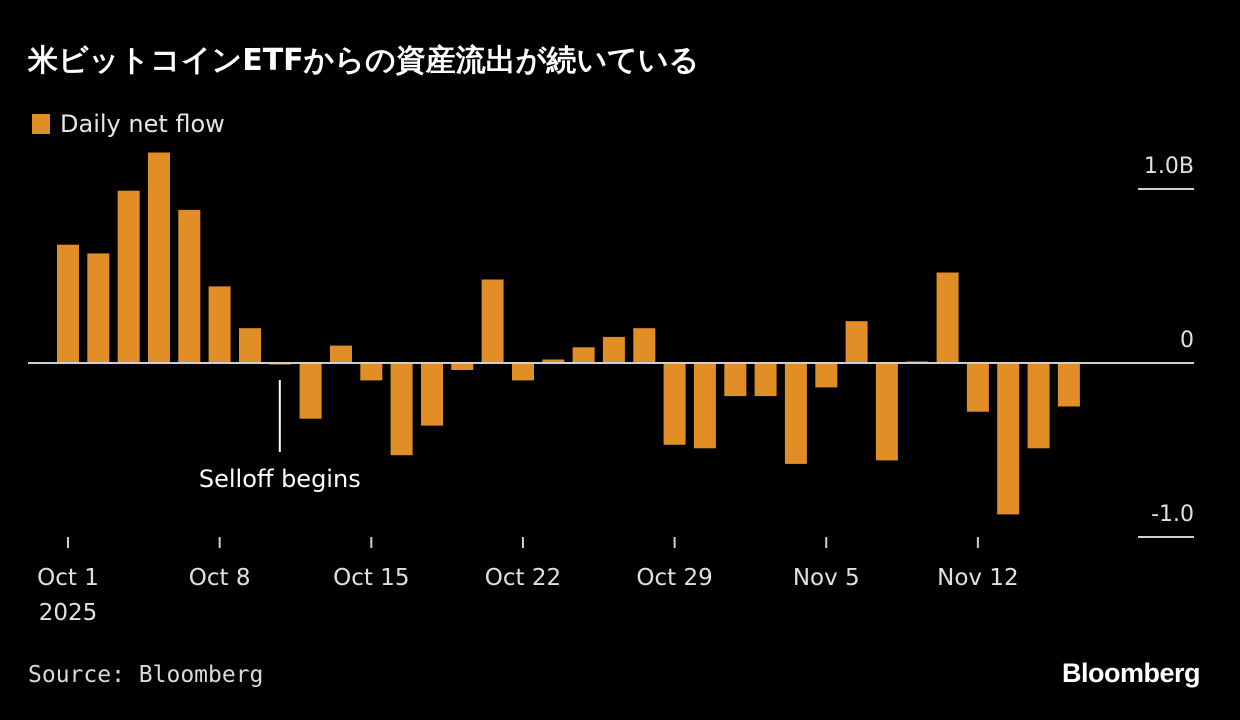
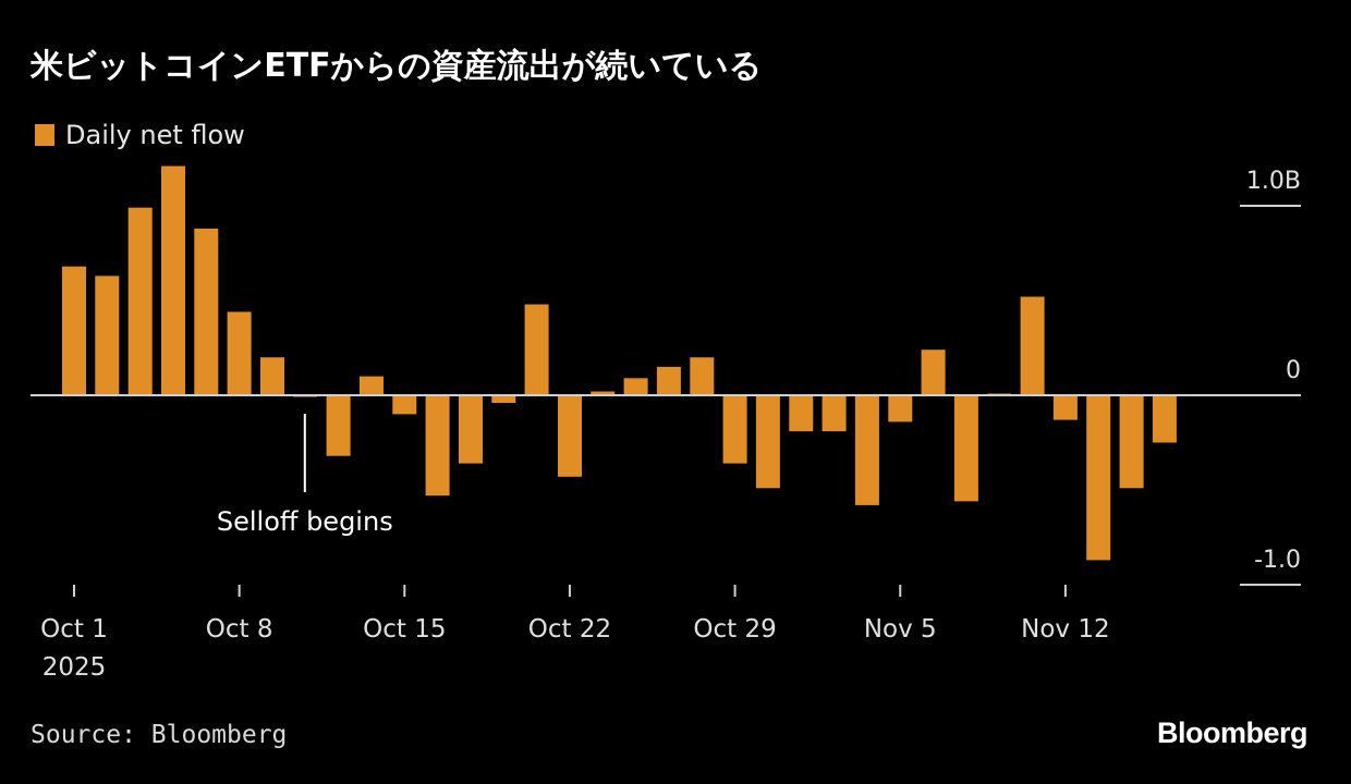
Oct 22: -0.10B -> -0.43B
Oct 29: -0.47B -> -0.36B
Nov 12: -0.28B -> -0.13B
